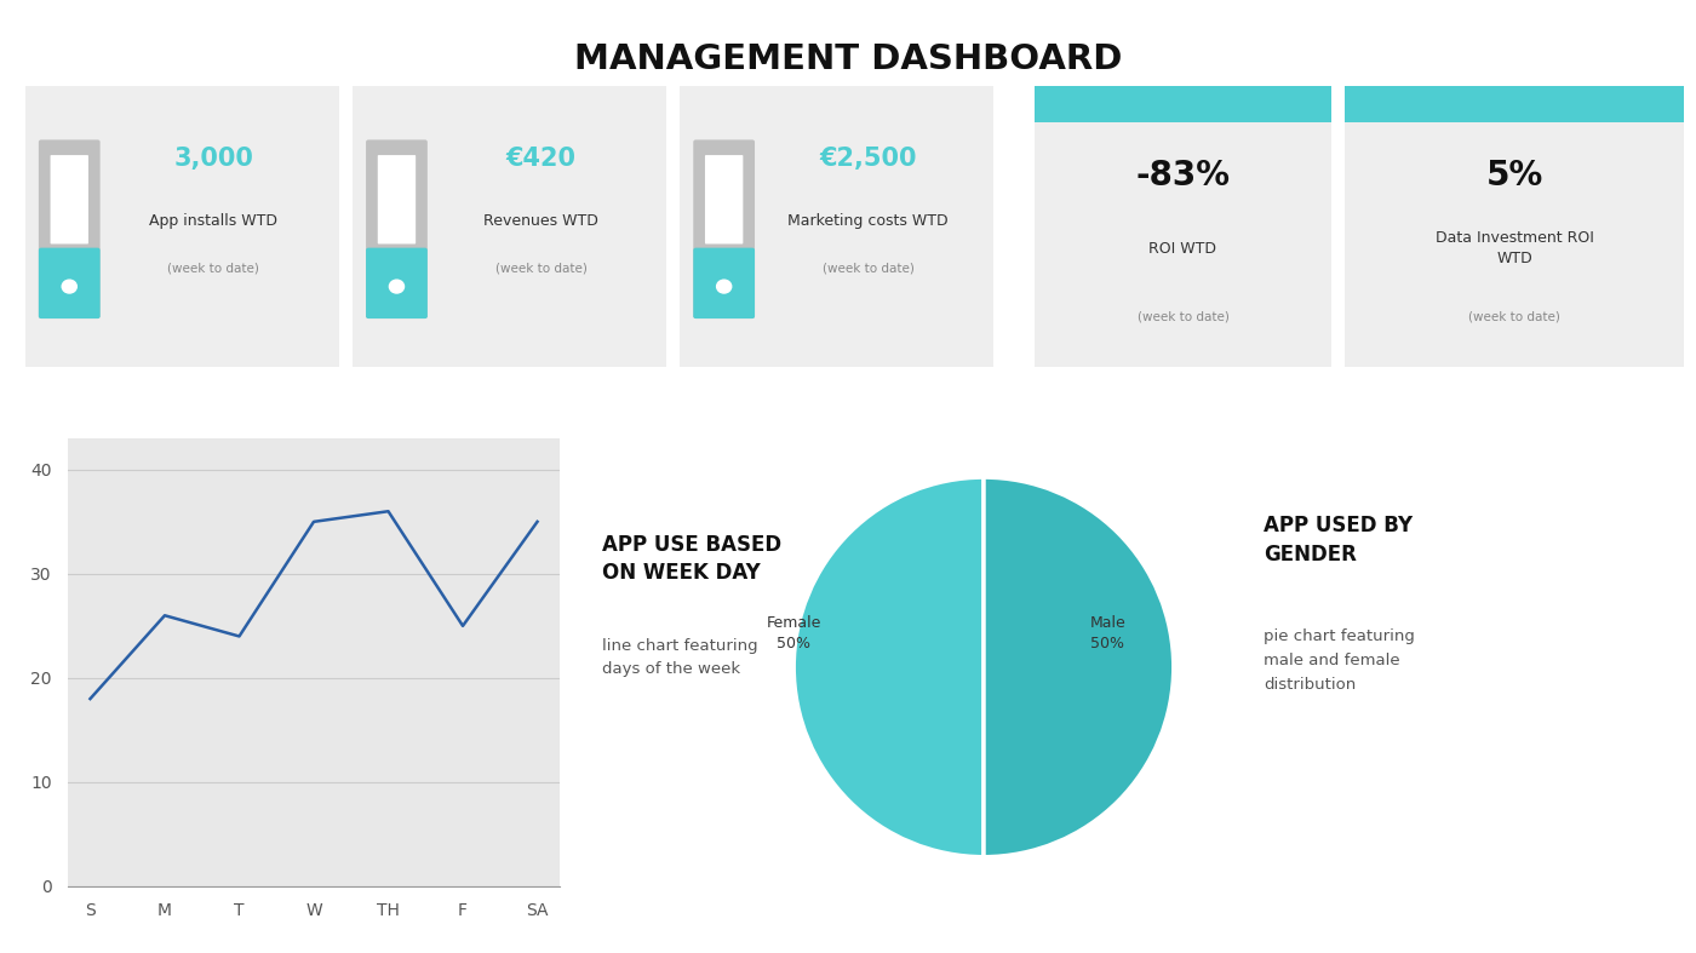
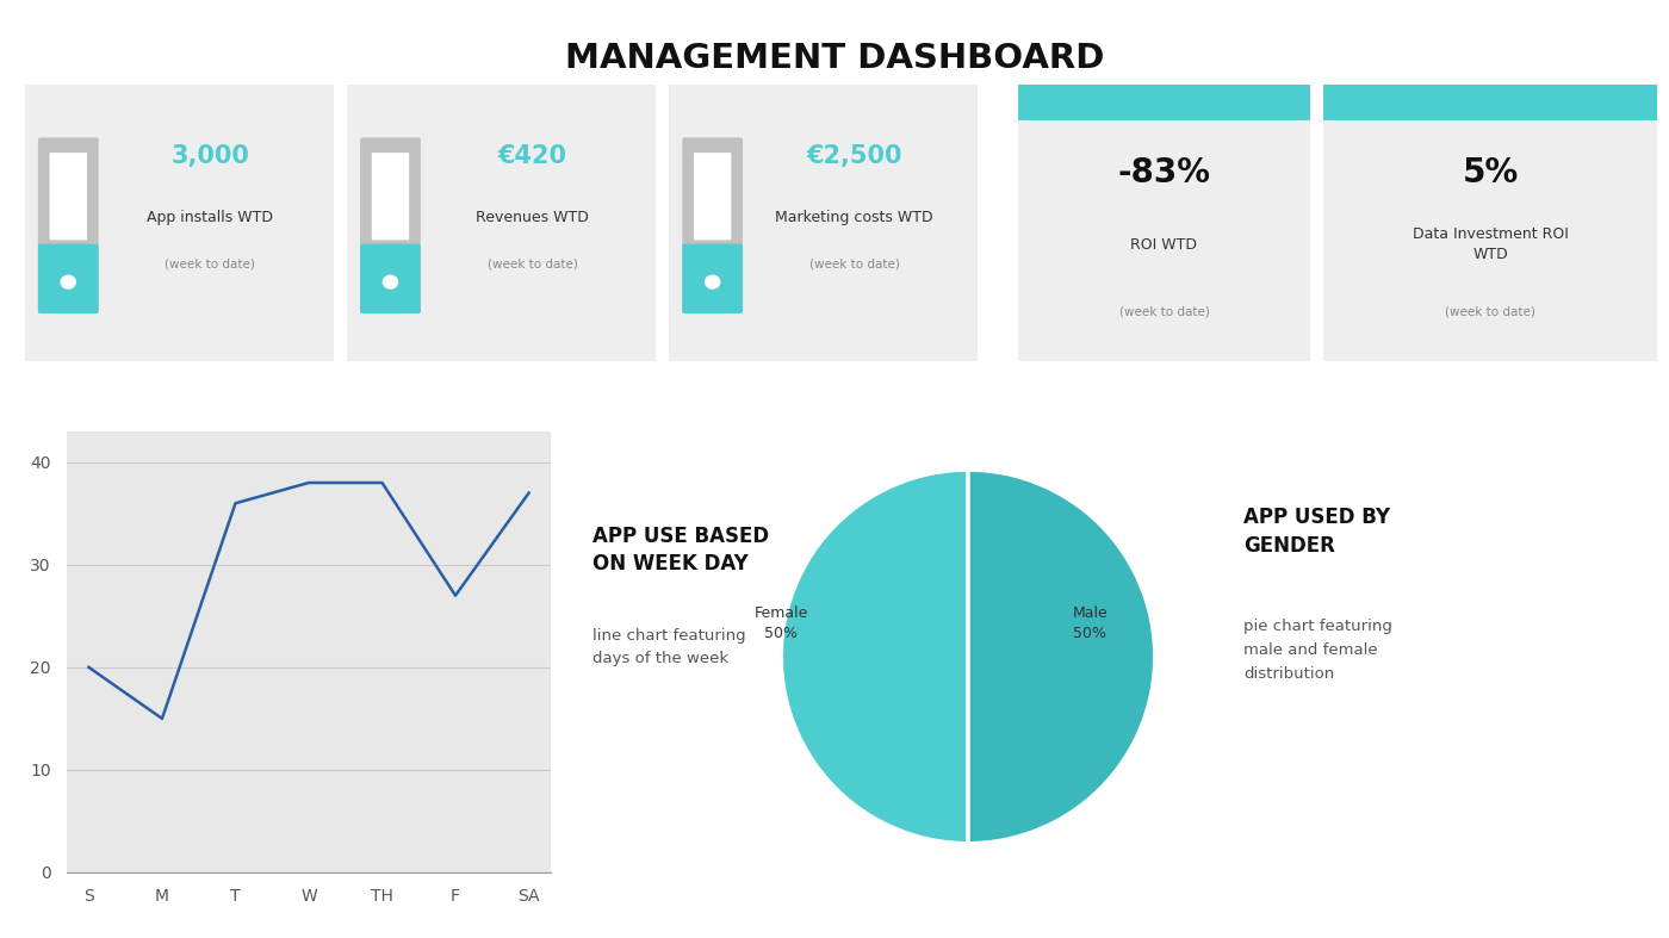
S: 18 -> 20
M: 26 -> 15
T: 24 -> 36
W: 35 -> 38
TH: 36 -> 38
F: 25 -> 27
SA: 35 -> 37
